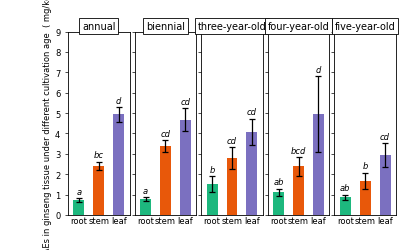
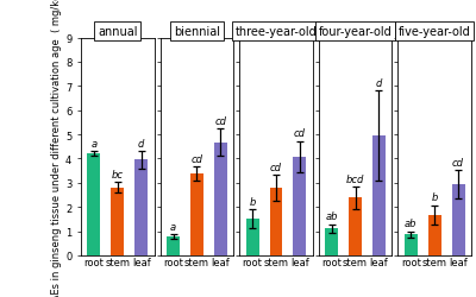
annual/root: 0.73 -> 4.20
annual/stem: 2.40 -> 2.80
annual/leaf: 4.93 -> 3.95
